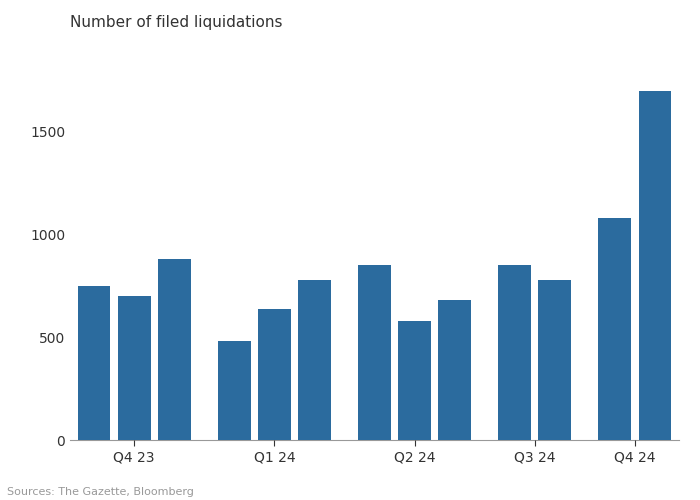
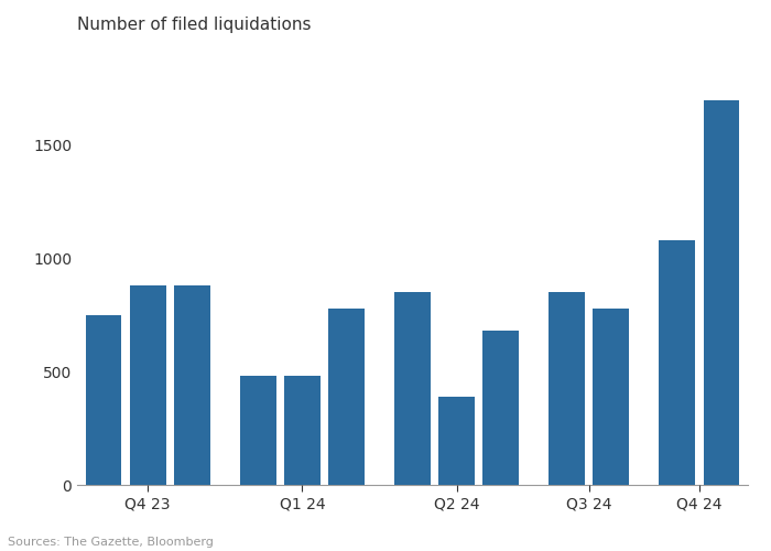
Q4 23: 700 -> 880
Q1 24: 640 -> 480
Q2 24: 580 -> 390
